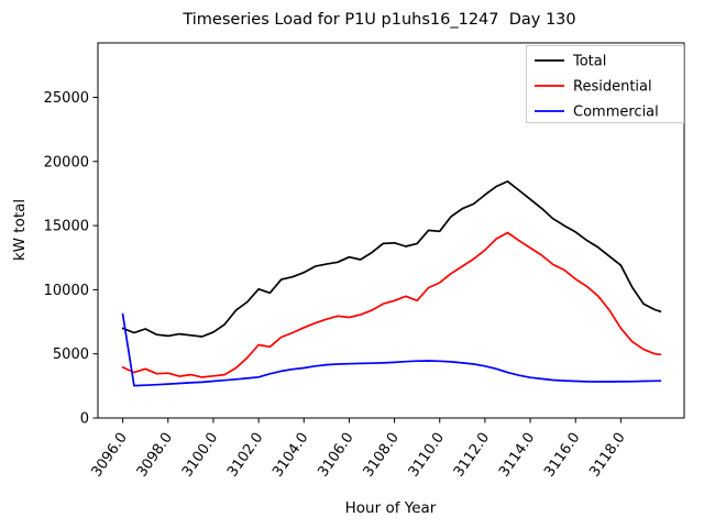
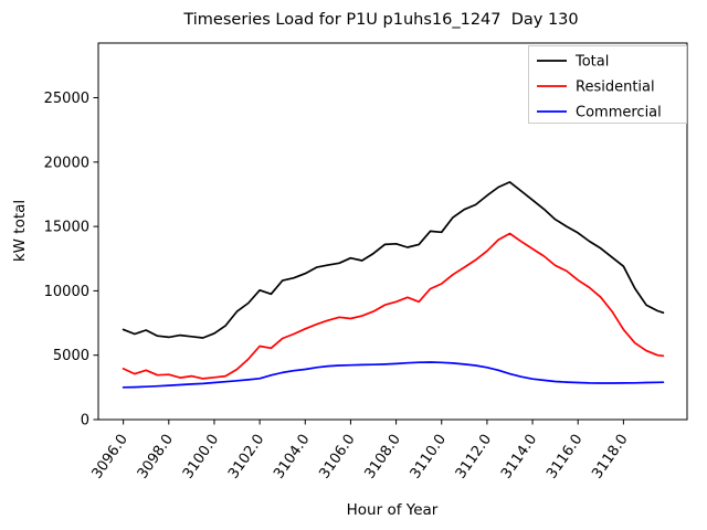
Commercial/3096.0: 8100 -> 2500
